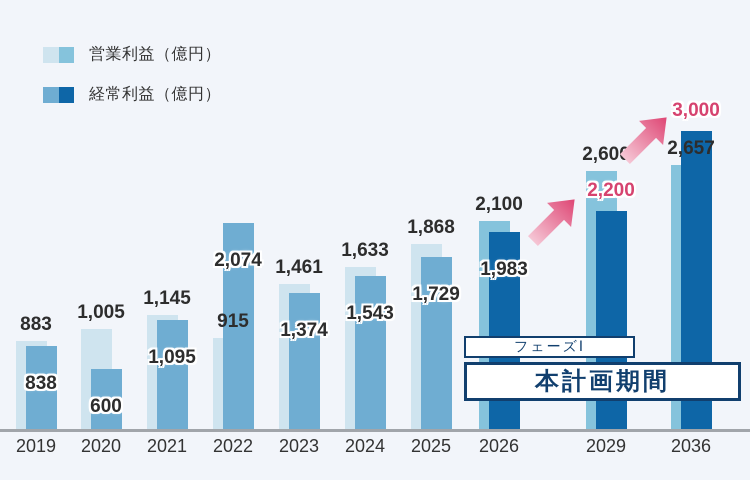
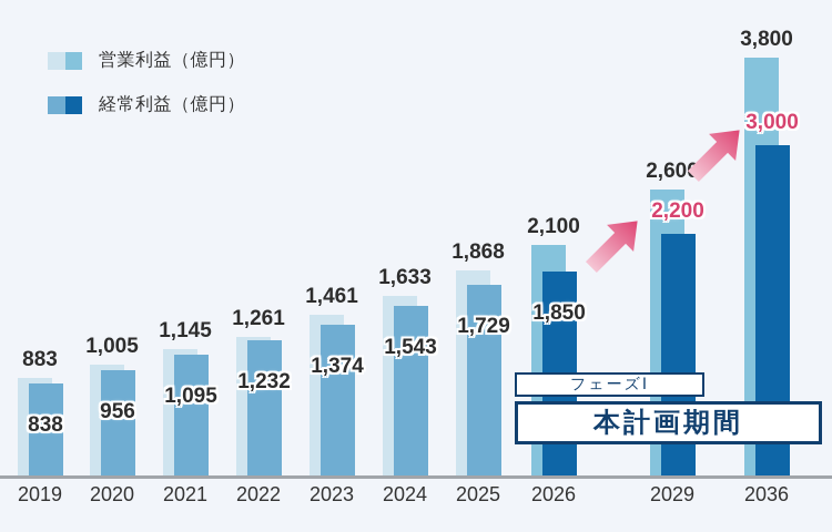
経常利益（億円）/2020: 600 -> 956
営業利益（億円）/2022: 915 -> 1,261
経常利益（億円）/2022: 2,074 -> 1,232
経常利益（億円）/2026: 1,983 -> 1,850
営業利益（億円）/2036: 2,657 -> 3,800
